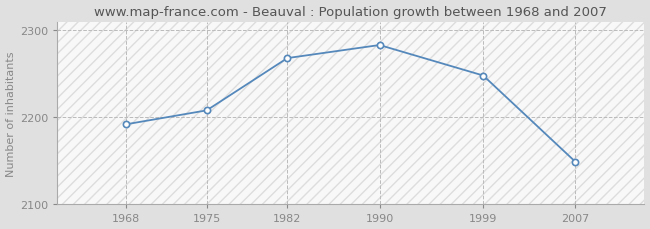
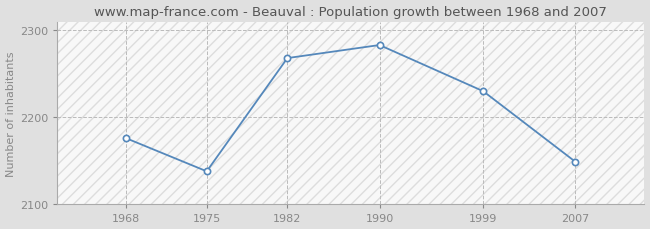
1968: 2192 -> 2176
1975: 2208 -> 2138
1999: 2248 -> 2230
